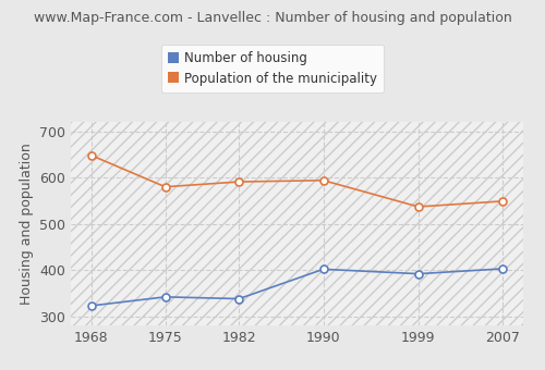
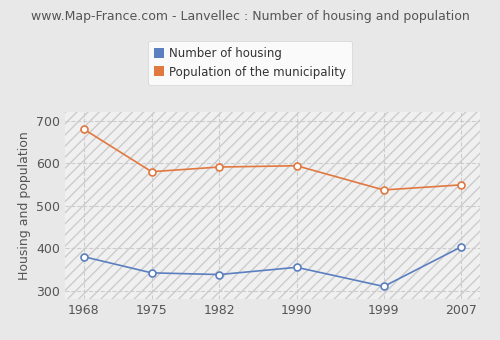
Number of housing/1968: 323 -> 380
Population of the municipality/1968: 648 -> 680
Number of housing/1990: 402 -> 355
Number of housing/1999: 392 -> 310
